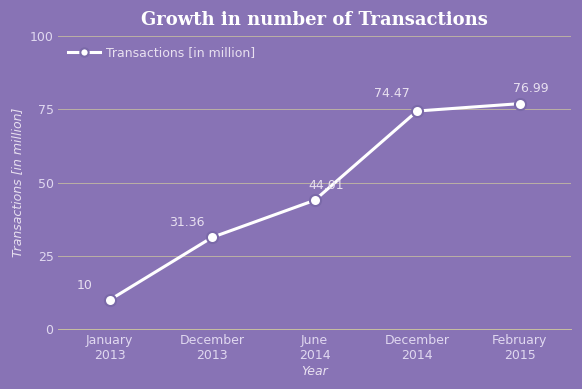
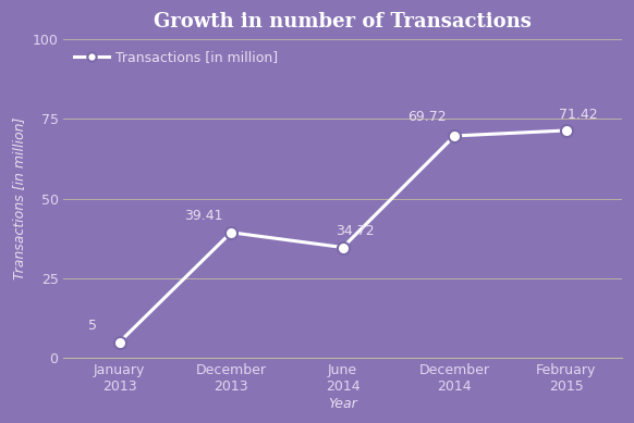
January 2013: 10 -> 5
December 2013: 31.36 -> 39.41
June 2014: 44.01 -> 34.72
December 2014: 74.47 -> 69.72
February 2015: 76.99 -> 71.42
